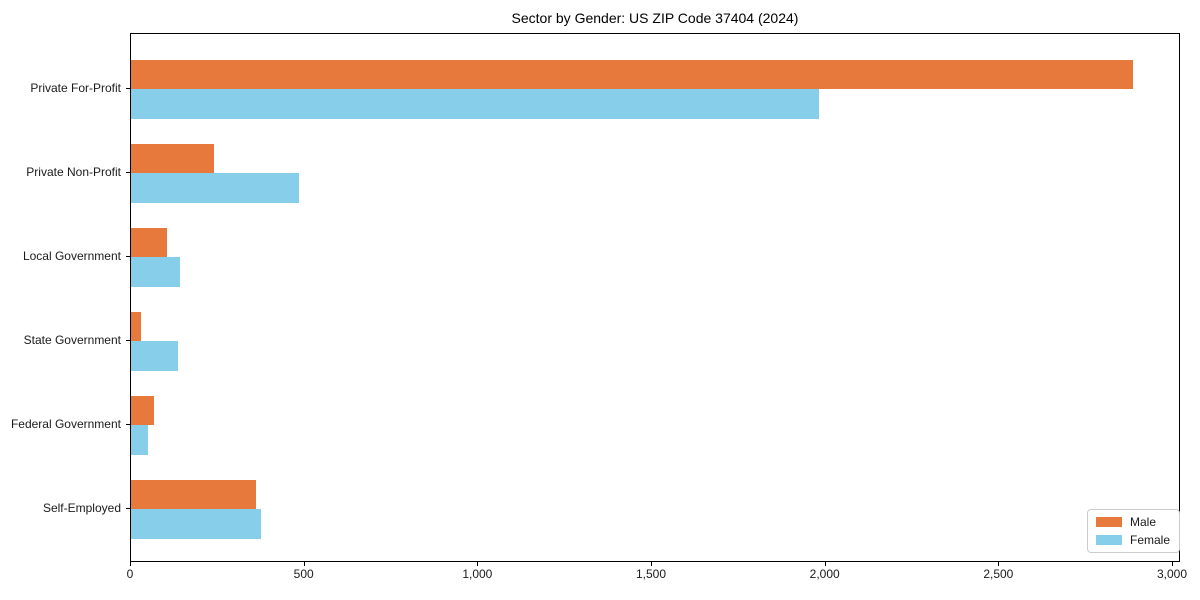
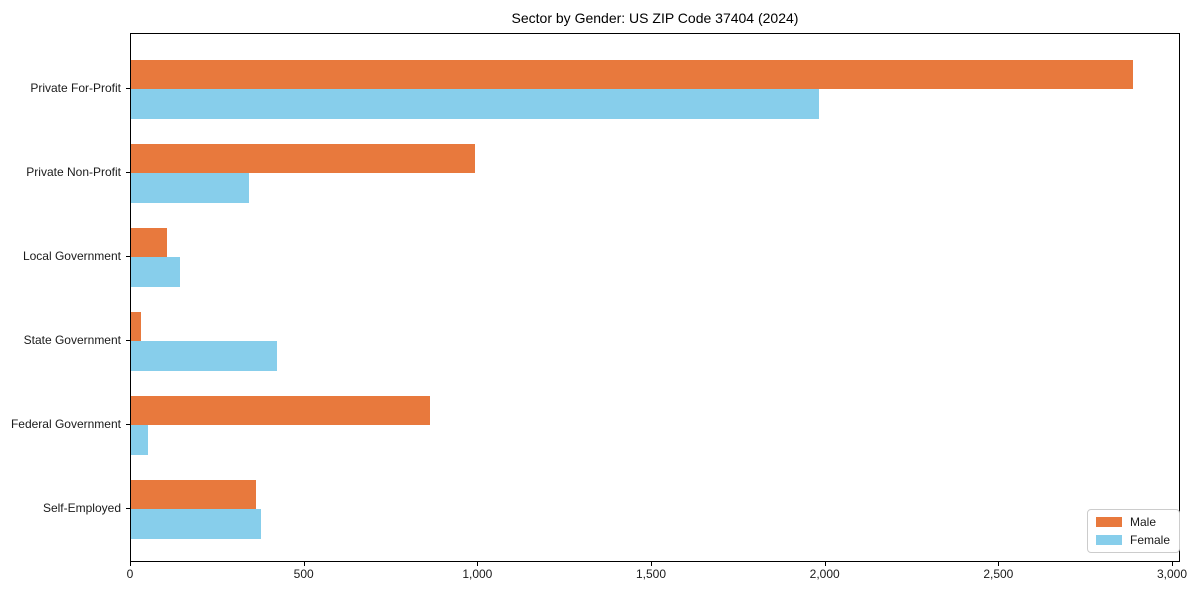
Male/Private Non-Profit: 240 -> 990
Female/Private Non-Profit: 480 -> 340
Female/State Government: 140 -> 420
Male/Federal Government: 60 -> 860
